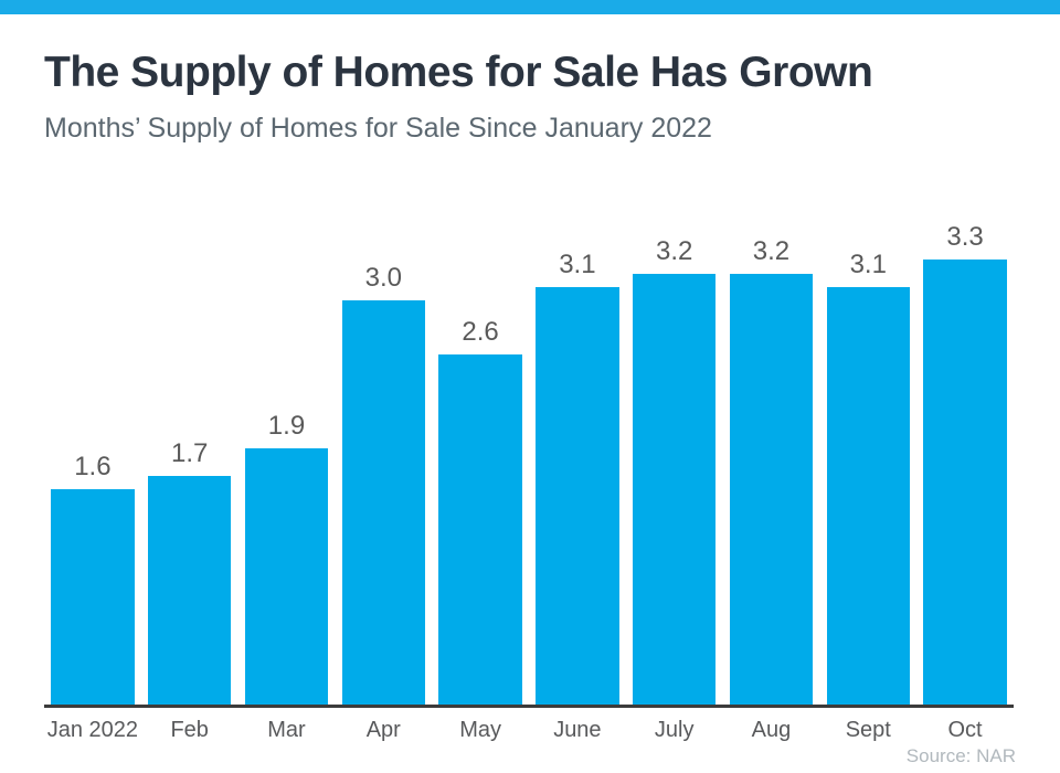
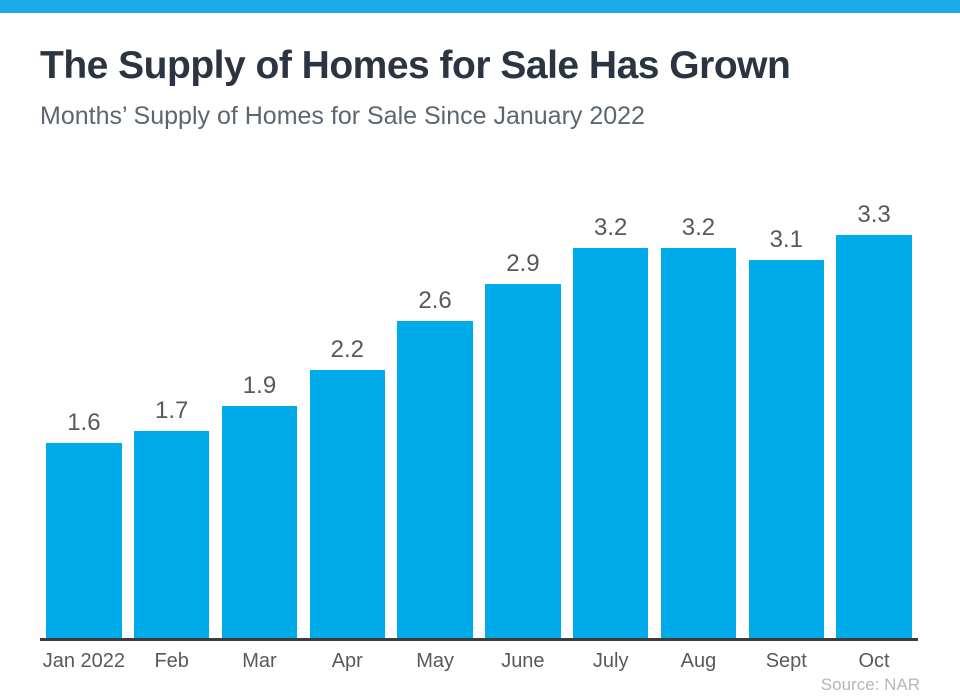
Apr: 3.0 -> 2.2
June: 3.1 -> 2.9
